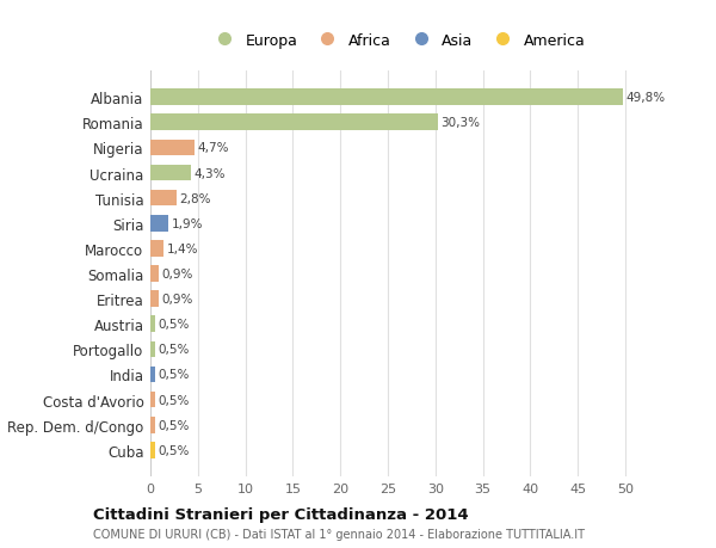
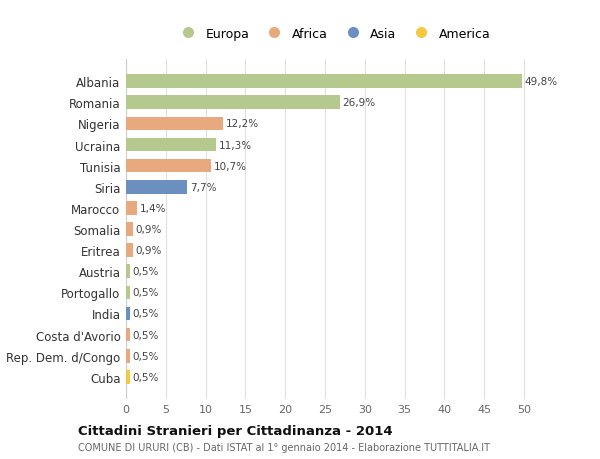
Romania: 30,3% -> 26,9%
Nigeria: 4,7% -> 12,2%
Ucraina: 4,3% -> 11,3%
Tunisia: 2,8% -> 10,7%
Siria: 1,9% -> 7,7%
